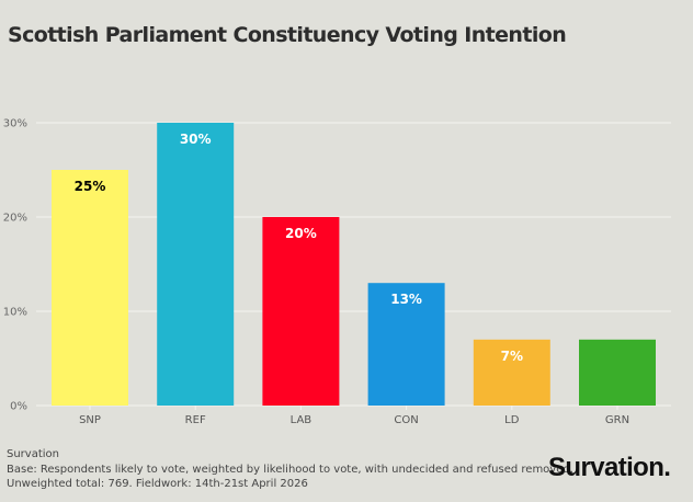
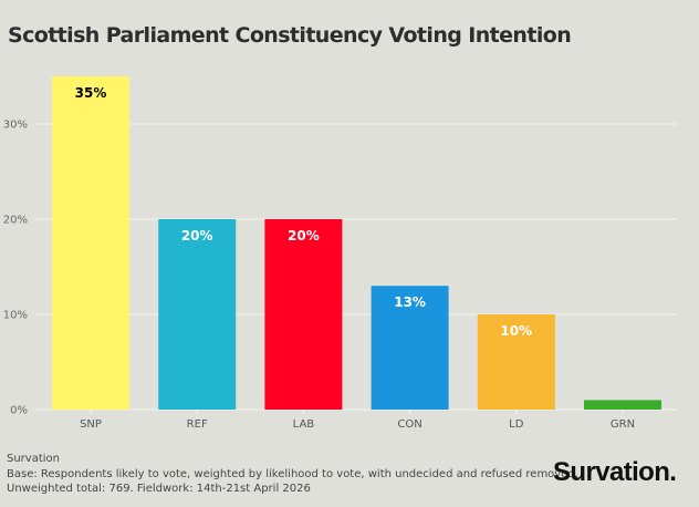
SNP: 25% -> 35%
REF: 30% -> 20%
LD: 7% -> 10%
GRN: 7% -> 1%
